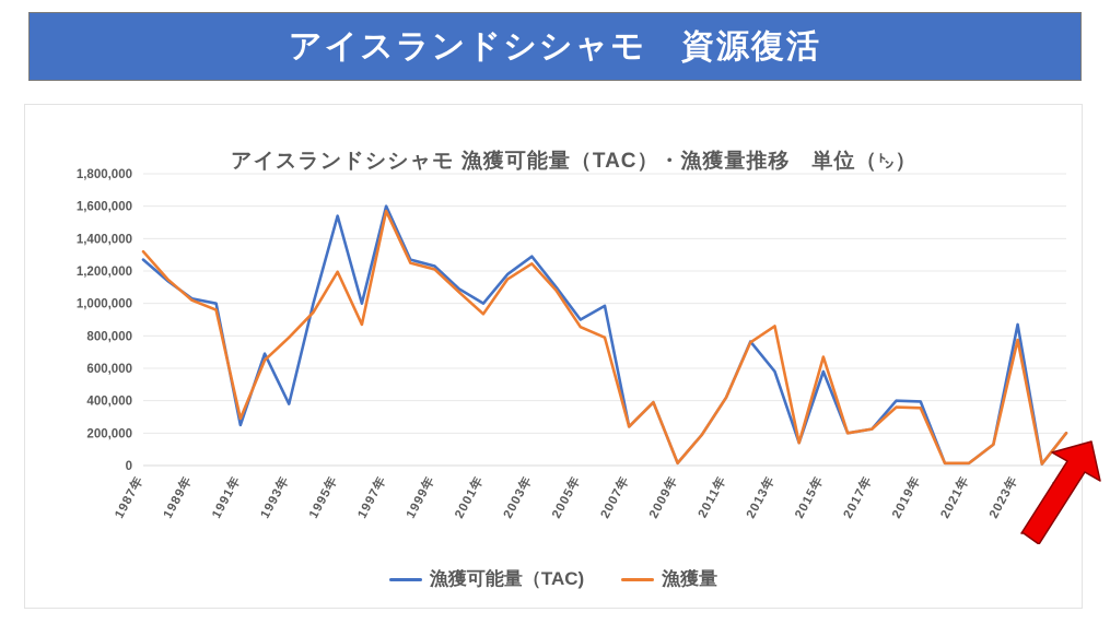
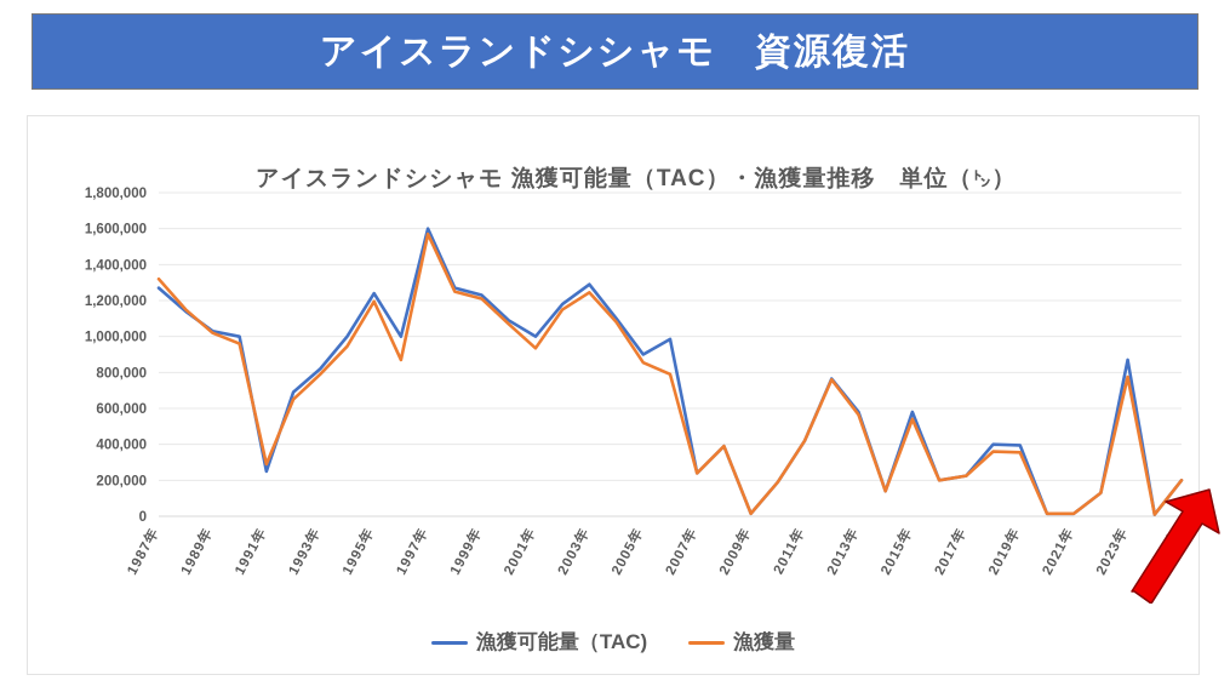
漁獲可能量（TAC)/1993年: 380000 -> 820000
漁獲可能量（TAC)/1995年: 1540000 -> 1240000
漁獲量/2013年: 860000 -> 560000
漁獲量/2015年: 670000 -> 540000
